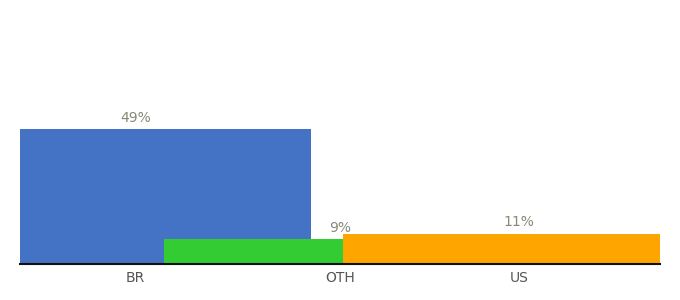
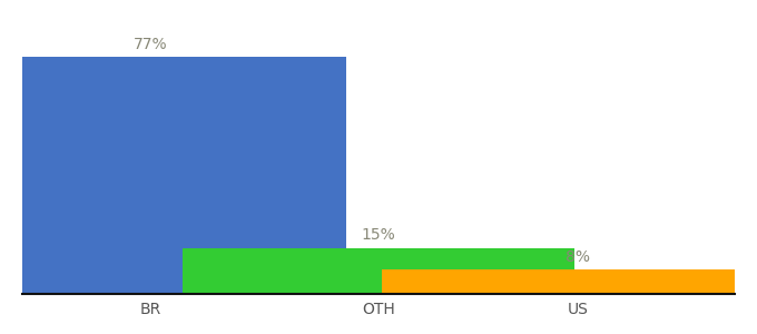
BR: 49% -> 77%
OTH: 9% -> 15%
US: 11% -> 8%
